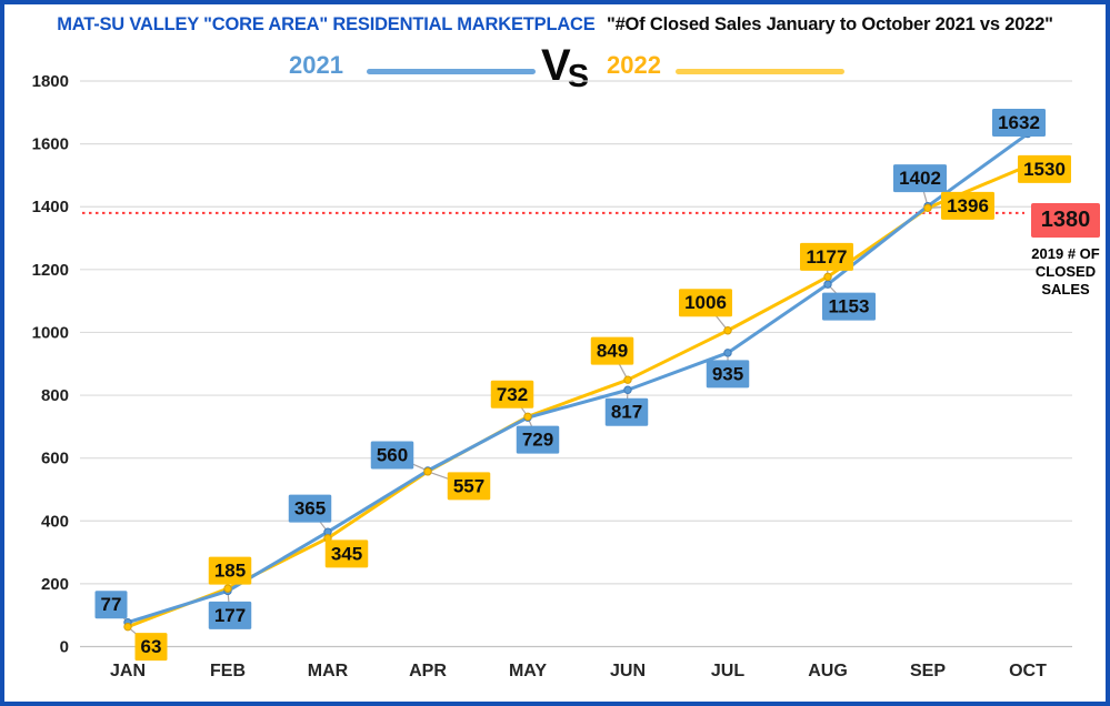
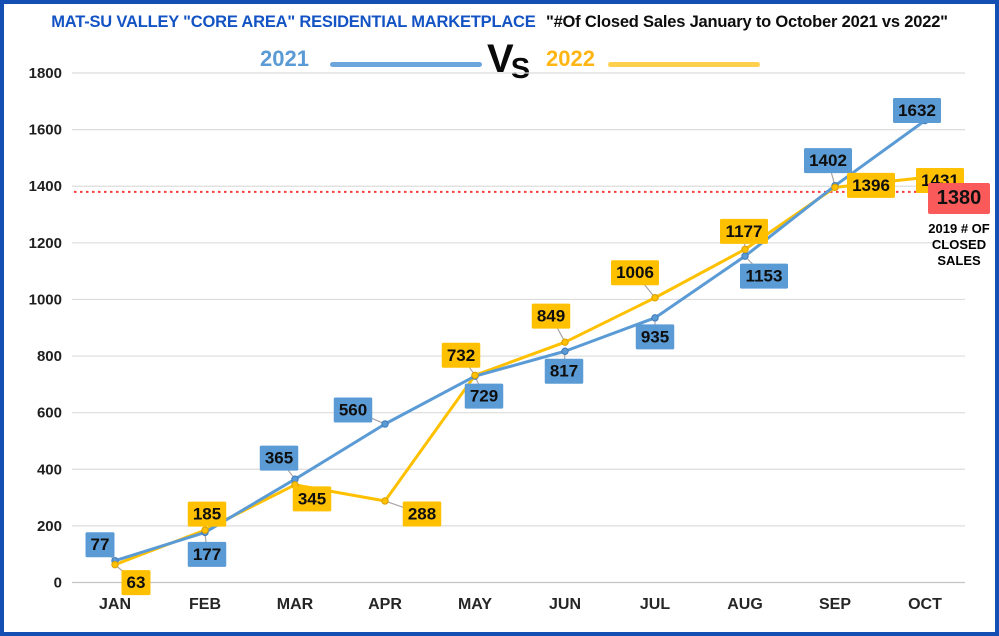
2022/APR: 557 -> 288
2022/OCT: 1530 -> 1431
